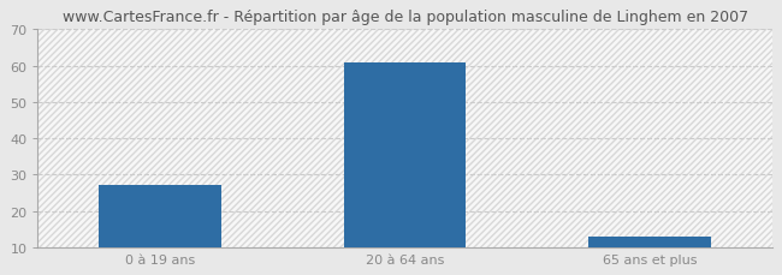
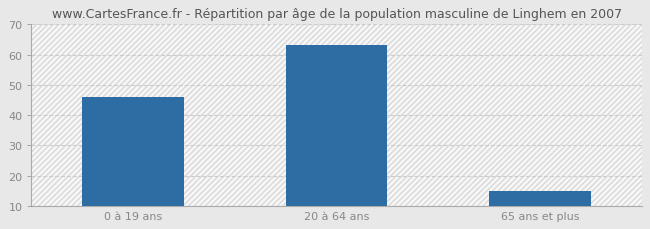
0 à 19 ans: 27 -> 46
20 à 64 ans: 61 -> 63
65 ans et plus: 13 -> 15
